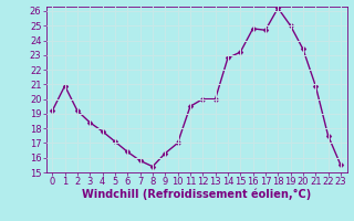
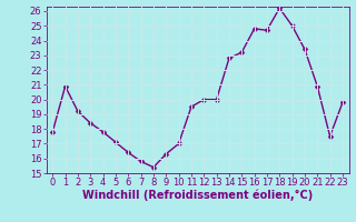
0: 19.2 -> 17.8
23: 15.5 -> 19.8
